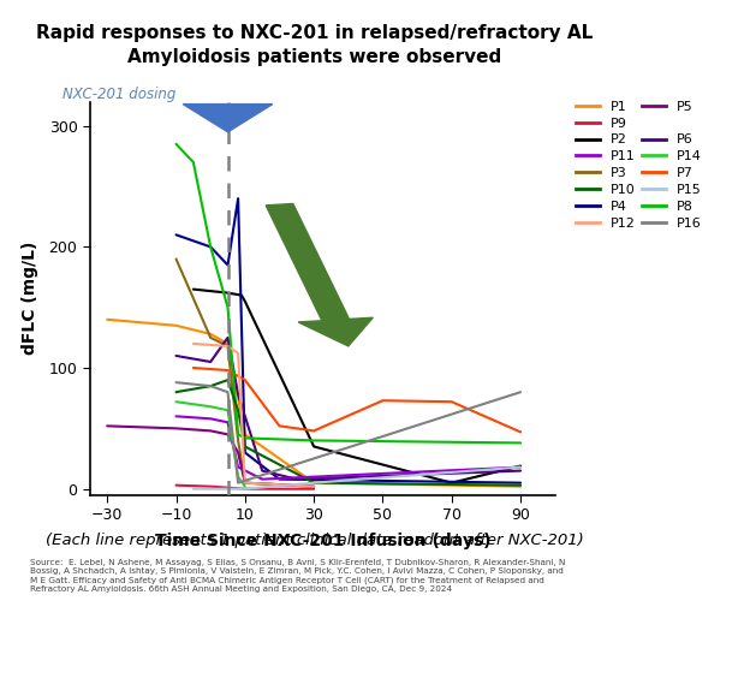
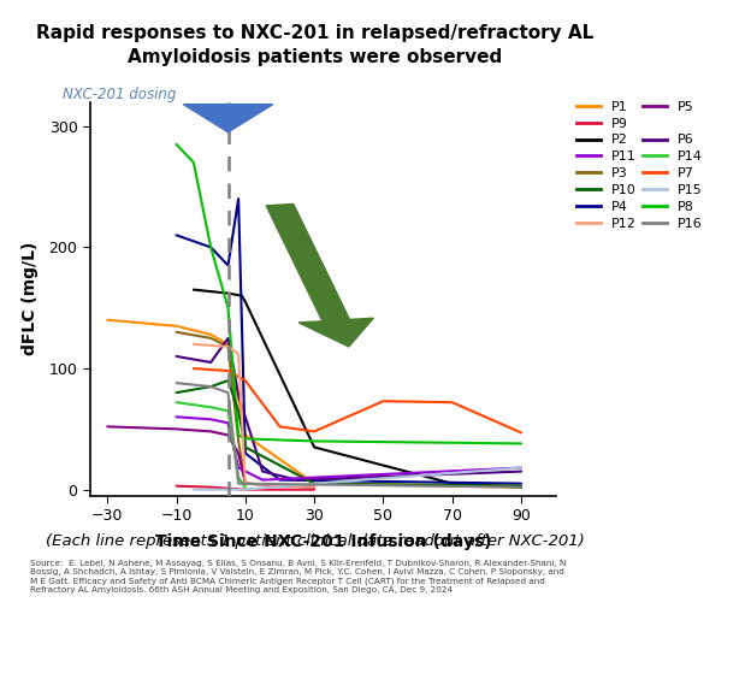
P3/−10: 190 -> 130
P2/90: 19 -> 2
P16/90: 80 -> 2
